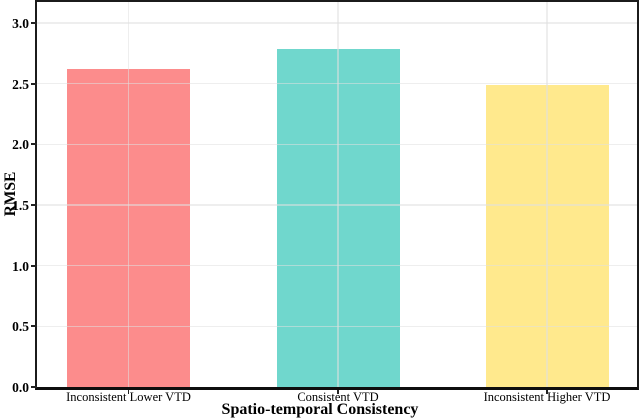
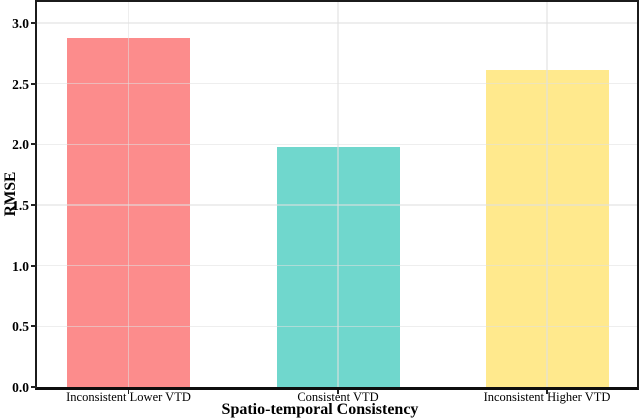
Inconsistent Lower VTD: 2.62 -> 2.88
Consistent VTD: 2.79 -> 1.98
Inconsistent Higher VTD: 2.49 -> 2.61
